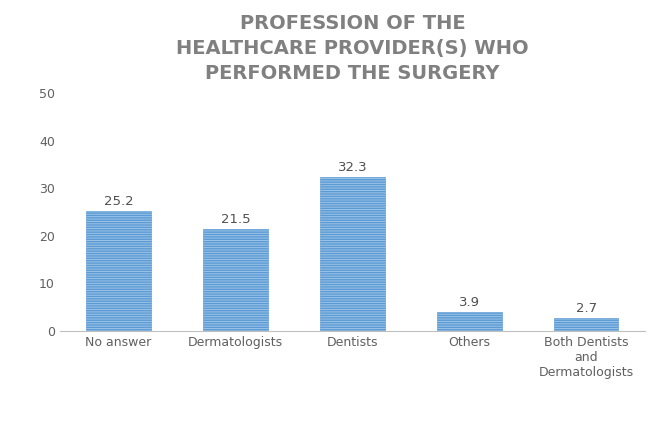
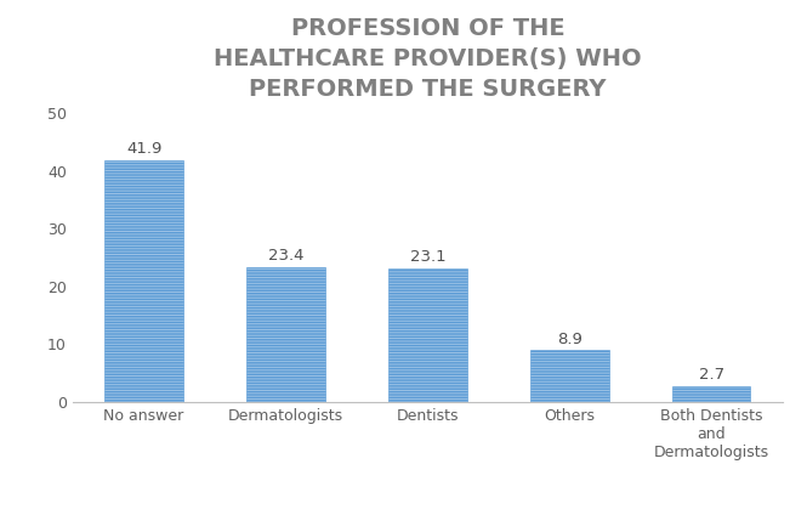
No answer: 25.2 -> 41.9
Dermatologists: 21.5 -> 23.4
Dentists: 32.3 -> 23.1
Others: 3.9 -> 8.9
